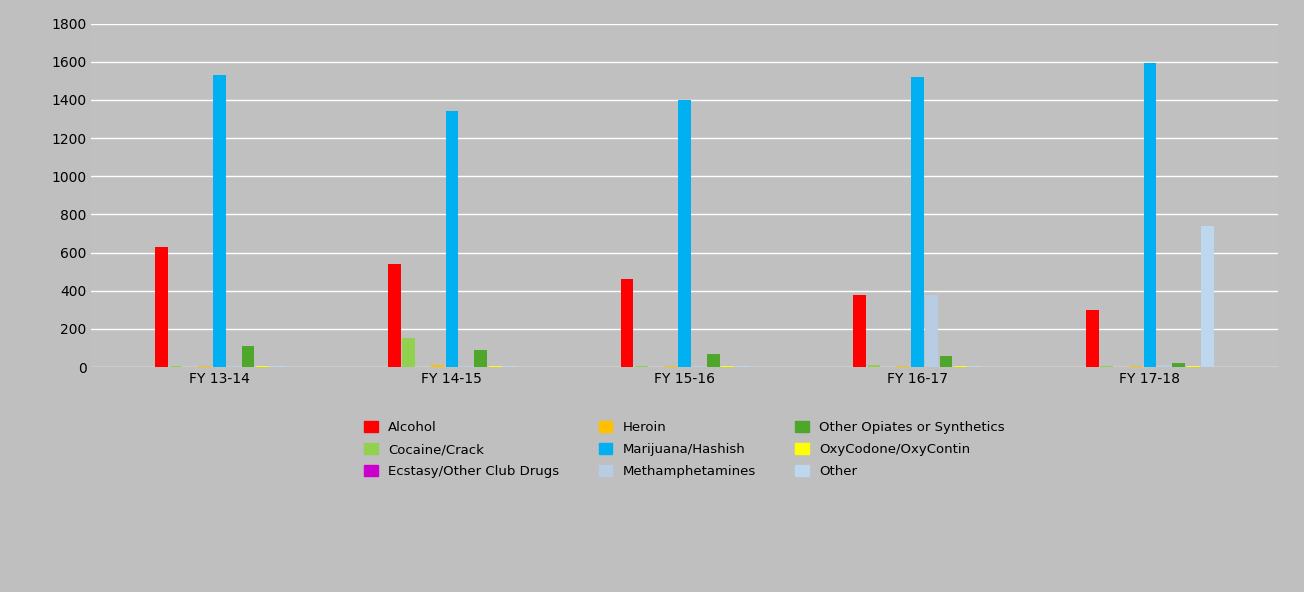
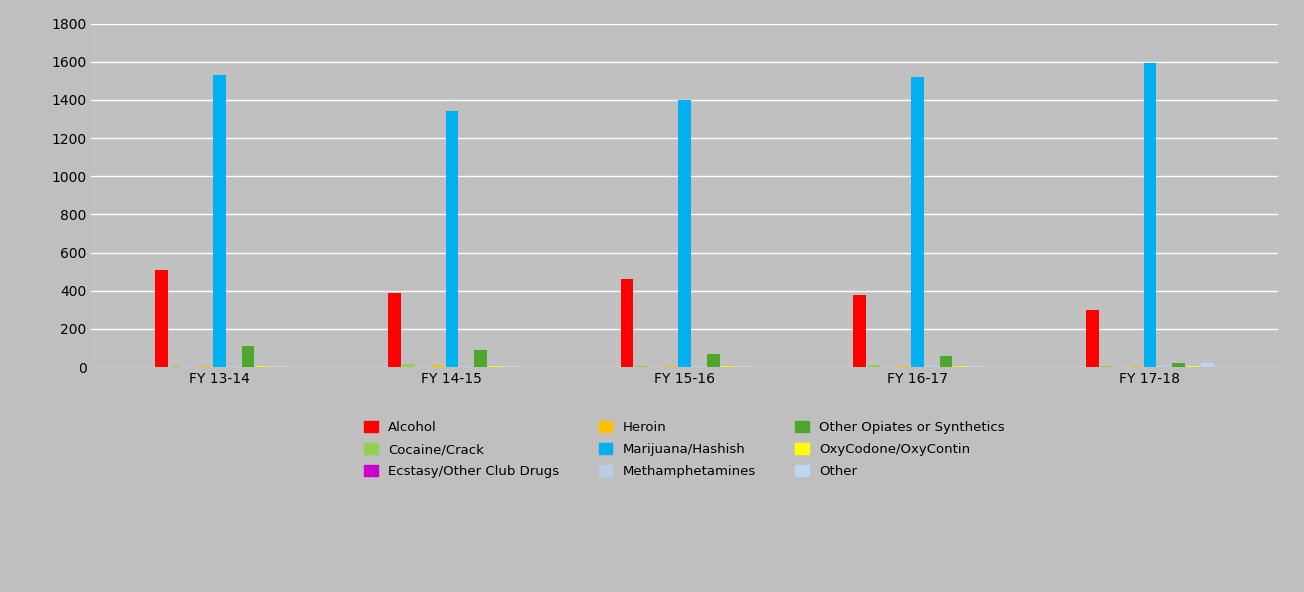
Alcohol/FY 13-14: 630 -> 510
Alcohol/FY 14-15: 540 -> 390
Cocaine/Crack/FY 14-15: 150 -> 20
Methamphetamines/FY 16-17: 380 -> 10
Other/FY 17-18: 740 -> 20
